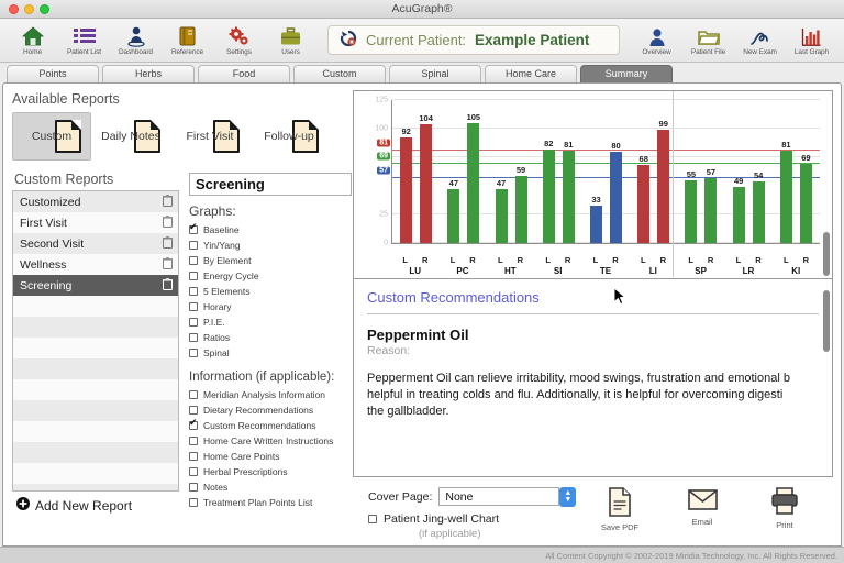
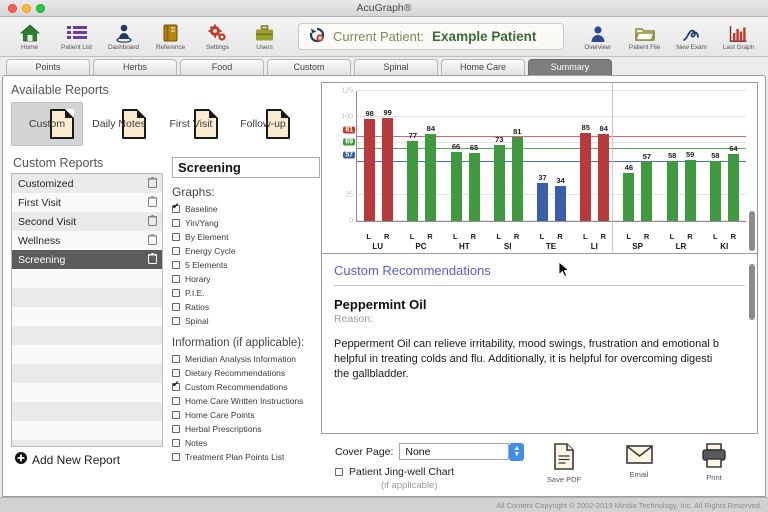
L/LU: 92 -> 98
R/LU: 104 -> 99
L/PC: 47 -> 77
R/PC: 105 -> 84
L/HT: 47 -> 66
R/HT: 59 -> 65
L/SI: 82 -> 73
L/TE: 33 -> 37
R/TE: 80 -> 34
L/LI: 68 -> 85
R/LI: 99 -> 84
L/SP: 55 -> 46
L/LR: 49 -> 58
R/LR: 54 -> 59
L/KI: 81 -> 58
R/KI: 69 -> 64
